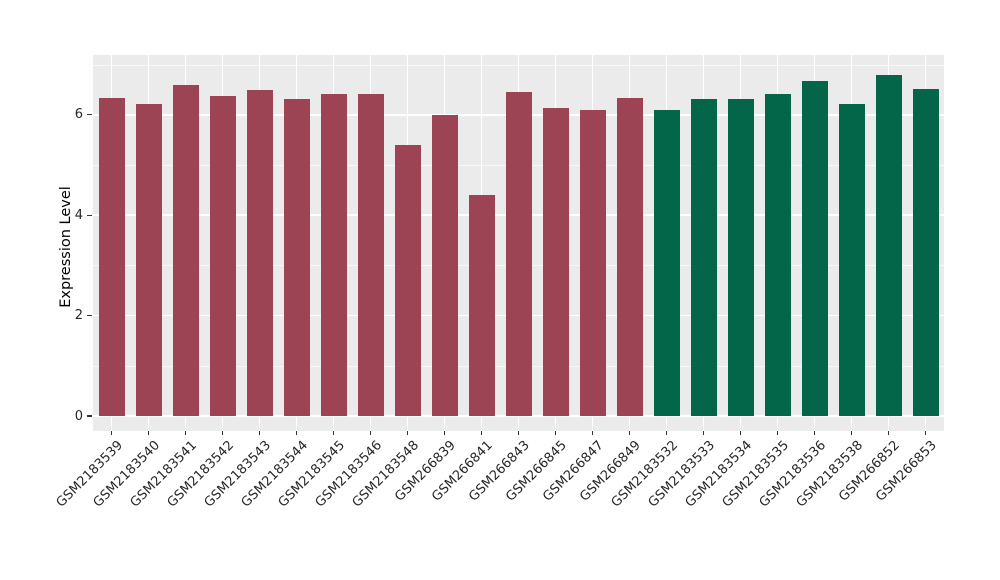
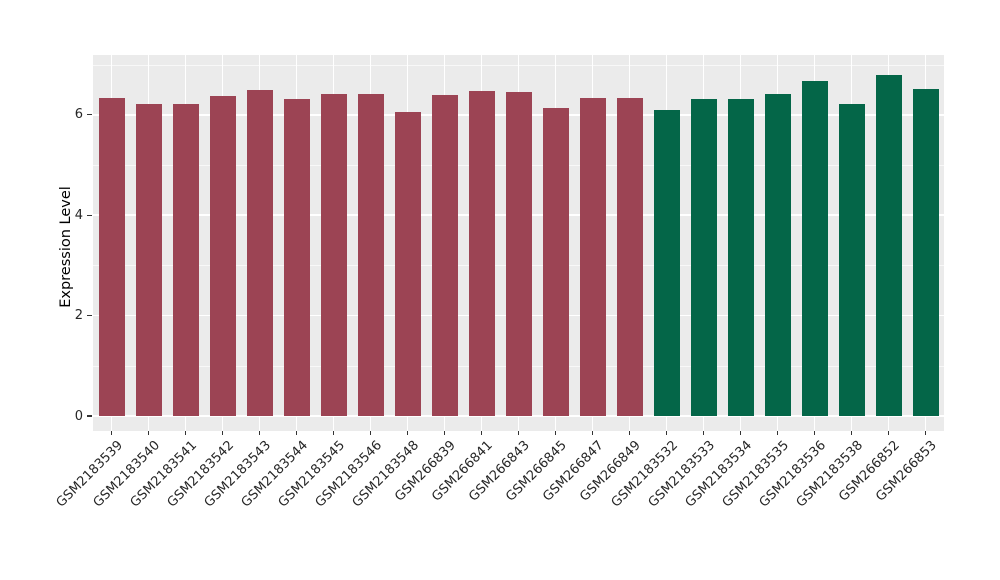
GSM2183541: 6.6 -> 6.2
GSM2183548: 5.4 -> 6.0
GSM266839: 6.0 -> 6.4
GSM266841: 4.4 -> 6.5
GSM266847: 6.1 -> 6.3
